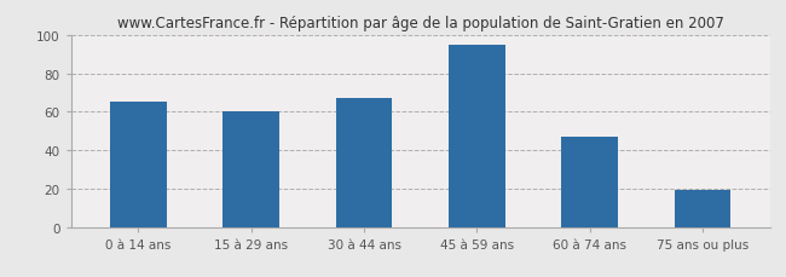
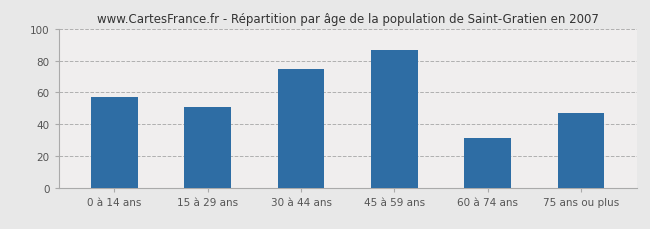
0 à 14 ans: 65 -> 57
15 à 29 ans: 60 -> 51
30 à 44 ans: 67 -> 75
45 à 59 ans: 95 -> 87
60 à 74 ans: 47 -> 31
75 ans ou plus: 19 -> 47
